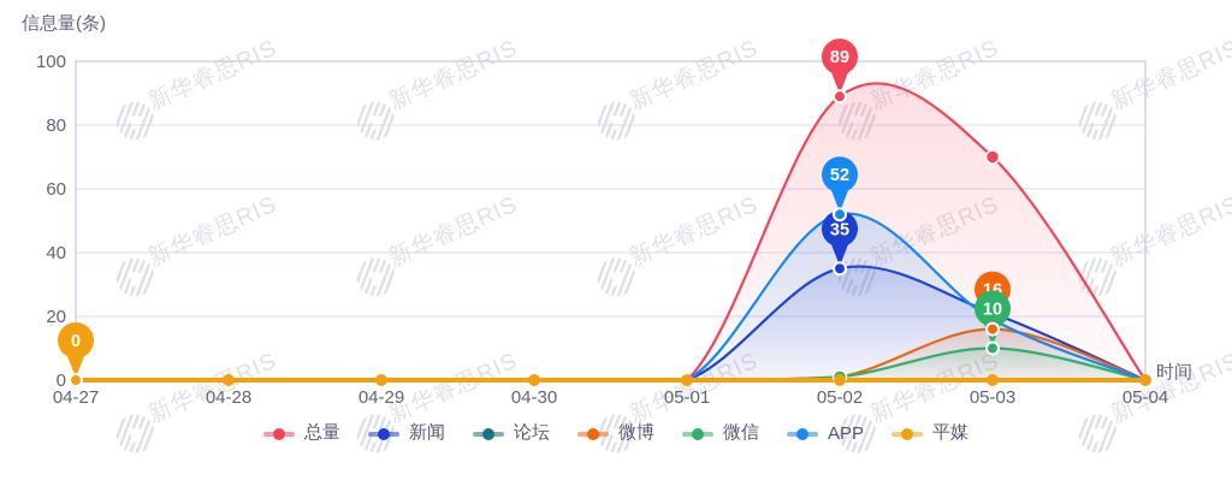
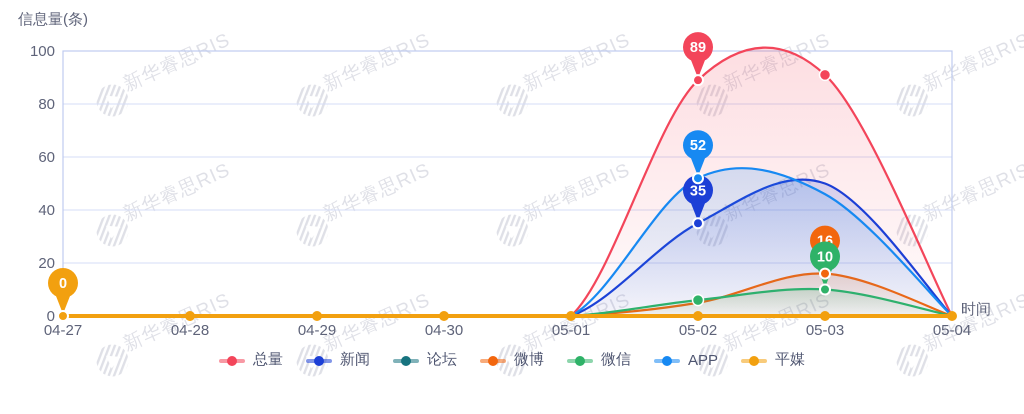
微博/05-02: 1 -> 5
微信/05-02: 1 -> 6
总量/05-03: 70 -> 91
新闻/05-03: 21 -> 50
APP/05-03: 19 -> 46
